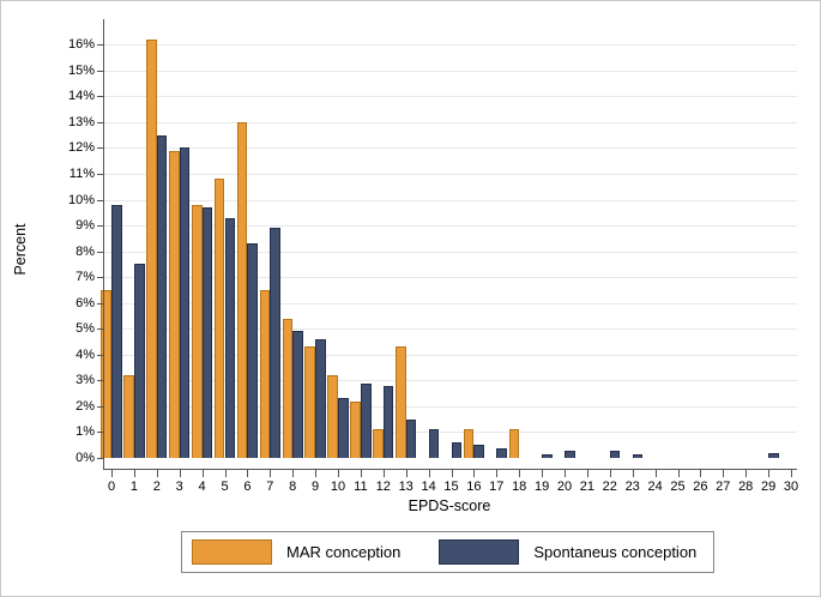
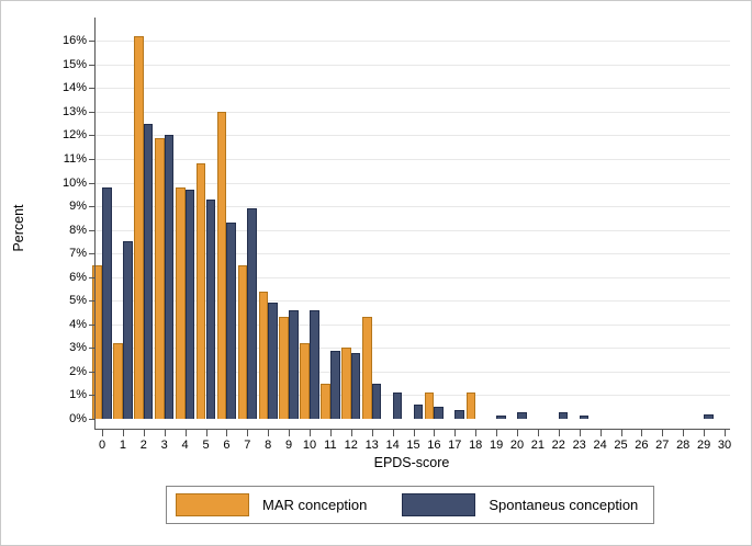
Spontaneus conception/10: 2.3% -> 4.6%
MAR conception/11: 2.2% -> 1.5%
MAR conception/12: 1.1% -> 3.0%
